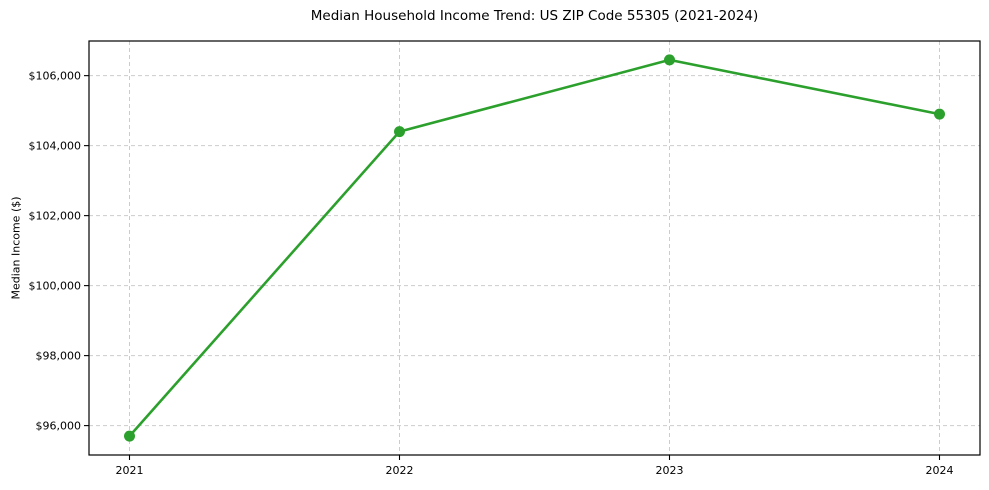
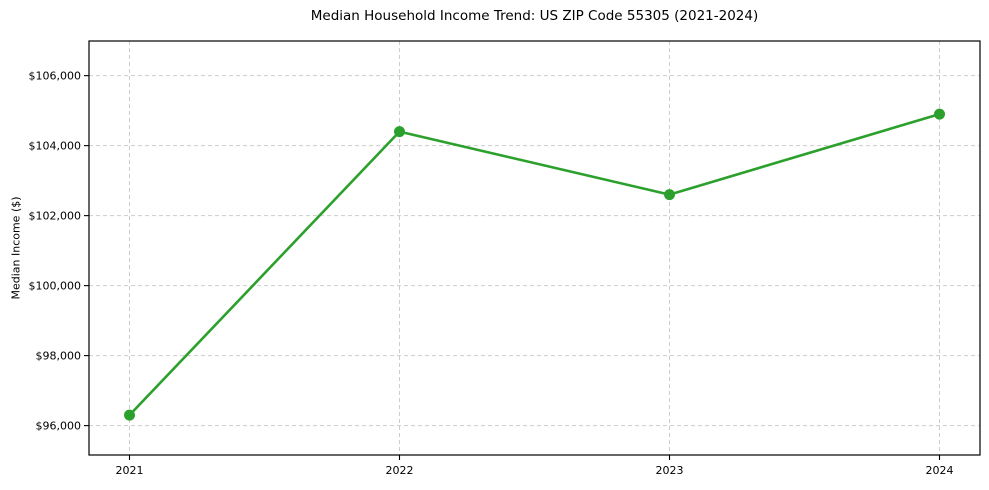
2021: $95700 -> $96300
2023: $106400 -> $102600
